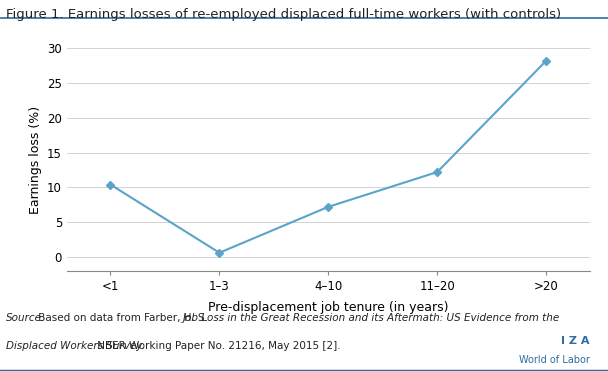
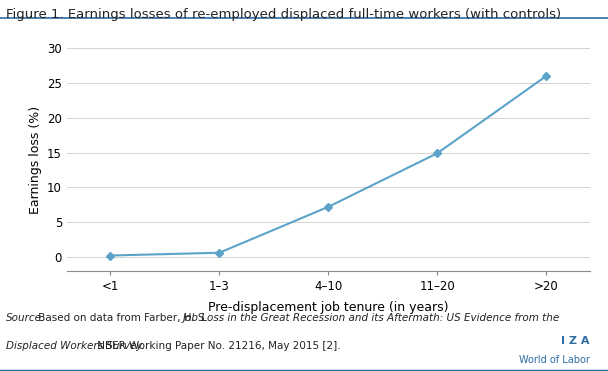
<1: 10.4 -> 0.2
11–20: 12.2 -> 14.9
>20: 28.2 -> 26.0
